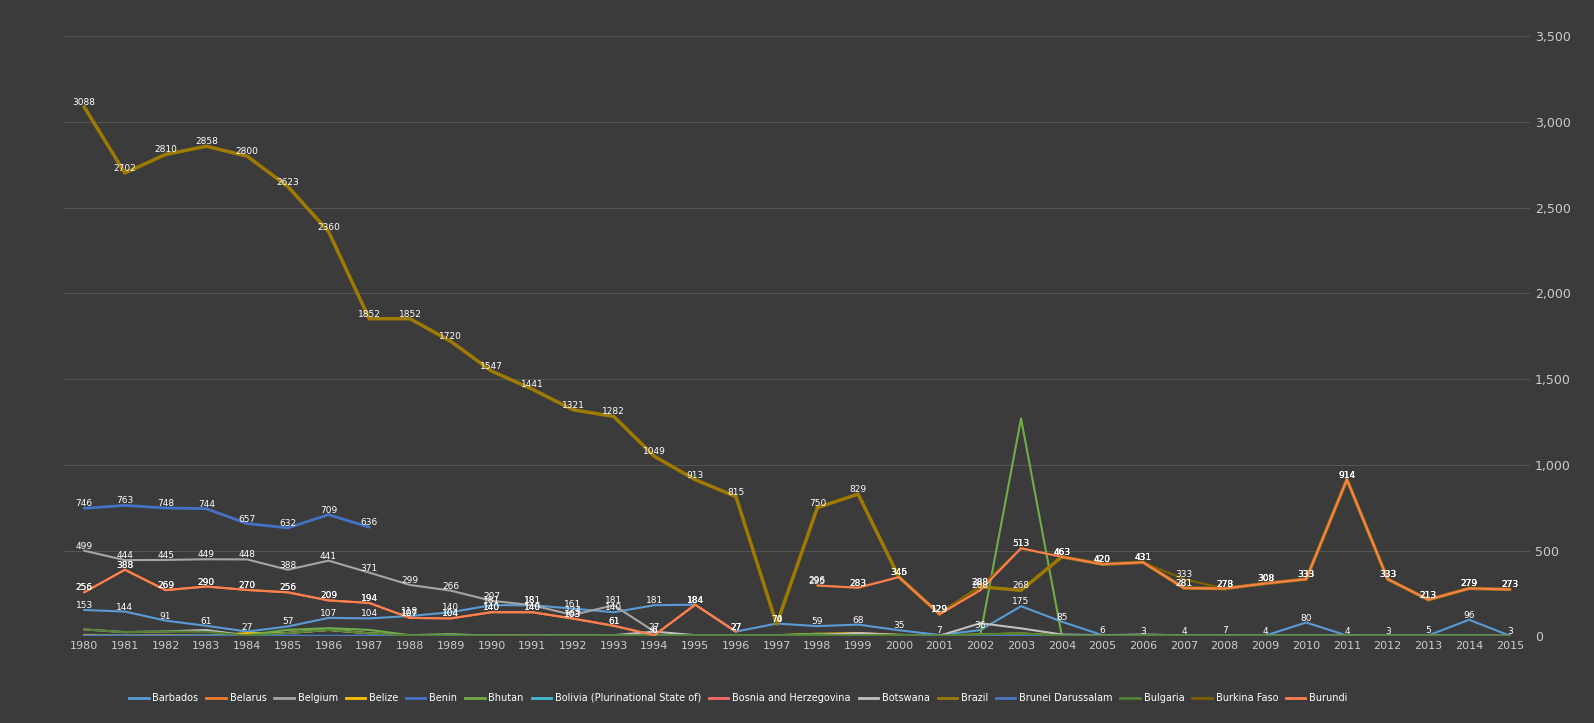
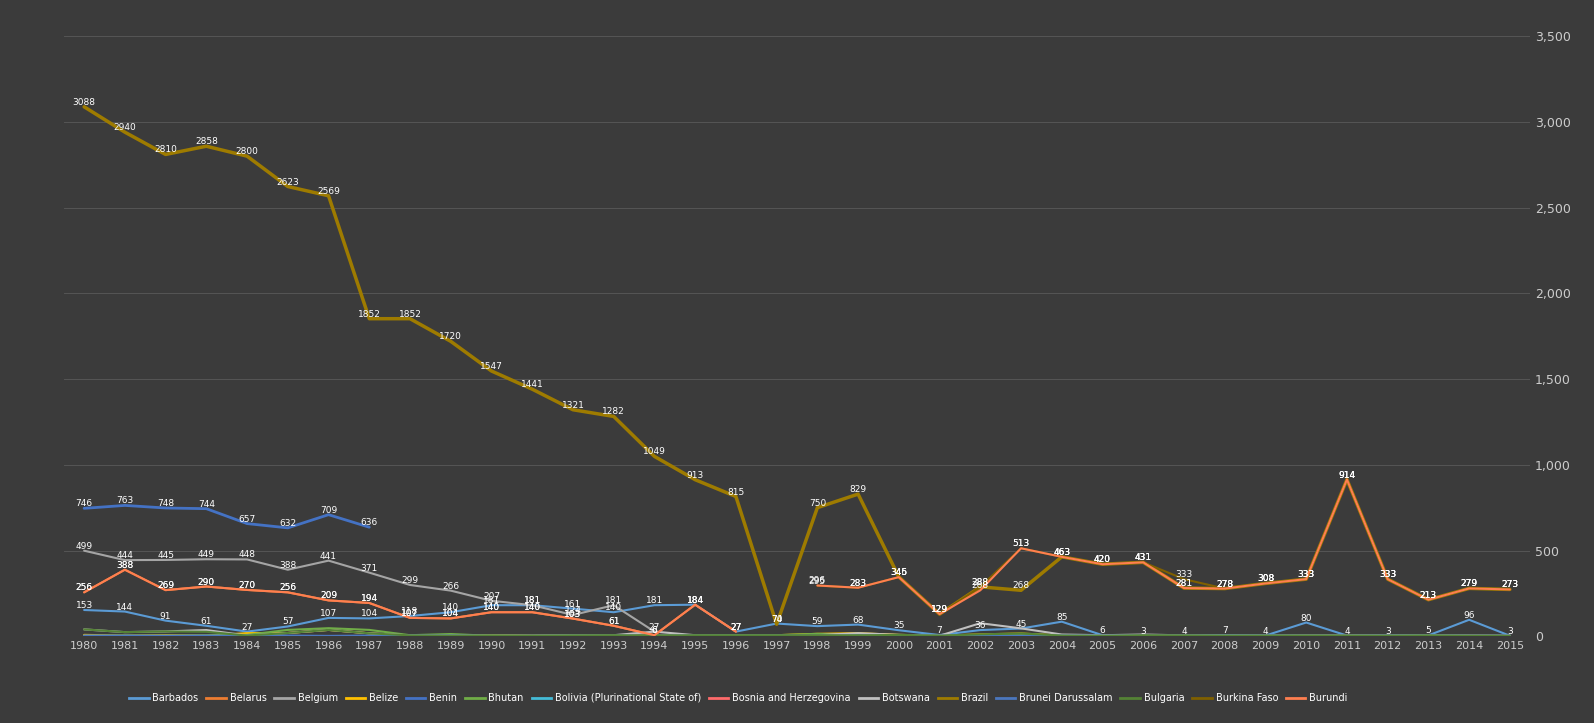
Brazil/1981: 2702 -> 2940
Brazil/1986: 2360 -> 2569
Barbados/2003: 175 -> 45
Bhutan/2003: 1,270 -> 10
